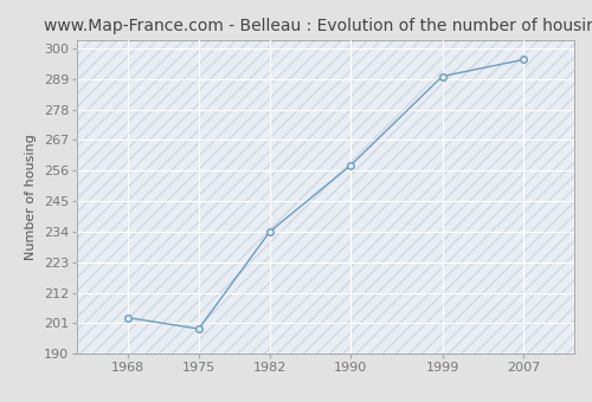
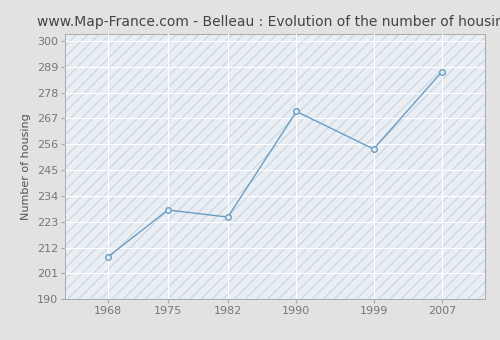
1968: 203 -> 208
1975: 199 -> 228
1982: 234 -> 225
1990: 258 -> 270
1999: 290 -> 254
2007: 296 -> 287
